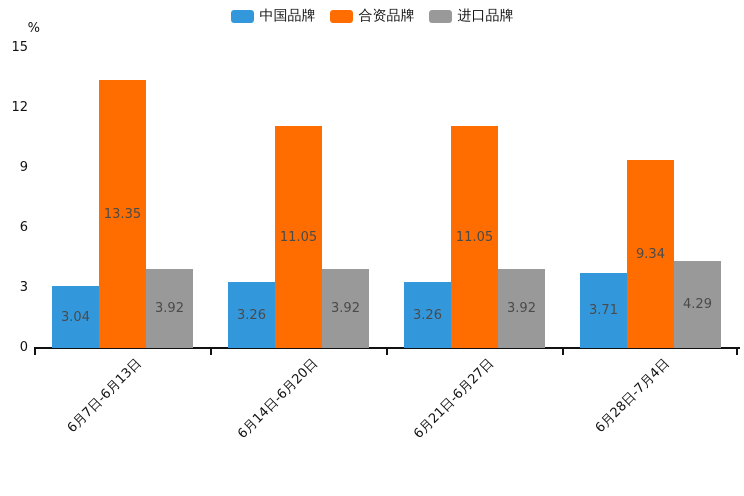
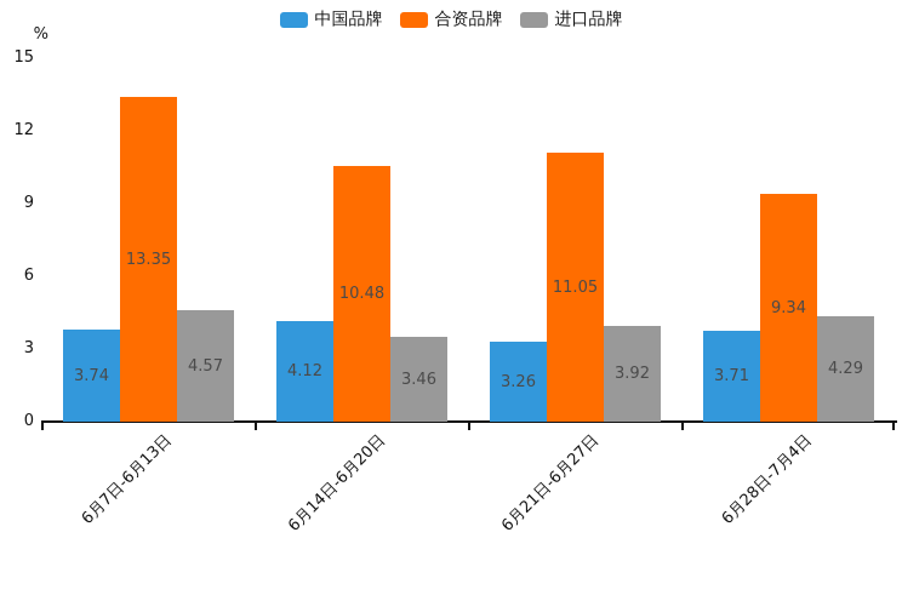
中国品牌/6月7日-6月13日: 3.04 -> 3.74
进口品牌/6月7日-6月13日: 3.92 -> 4.57
中国品牌/6月14日-6月20日: 3.26 -> 4.12
合资品牌/6月14日-6月20日: 11.05 -> 10.48
进口品牌/6月14日-6月20日: 3.92 -> 3.46
